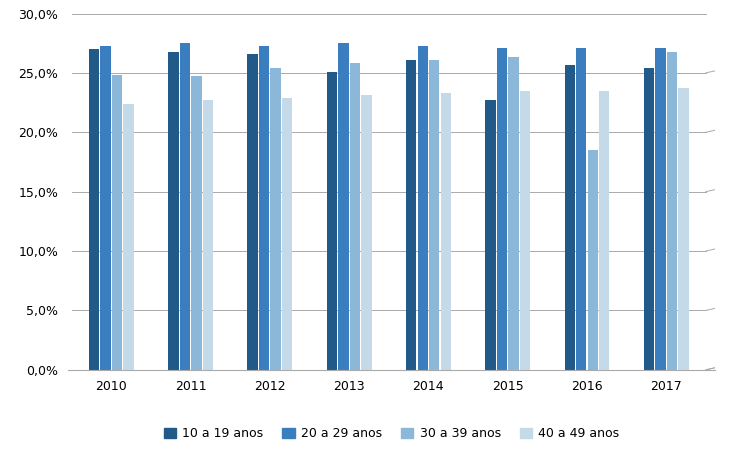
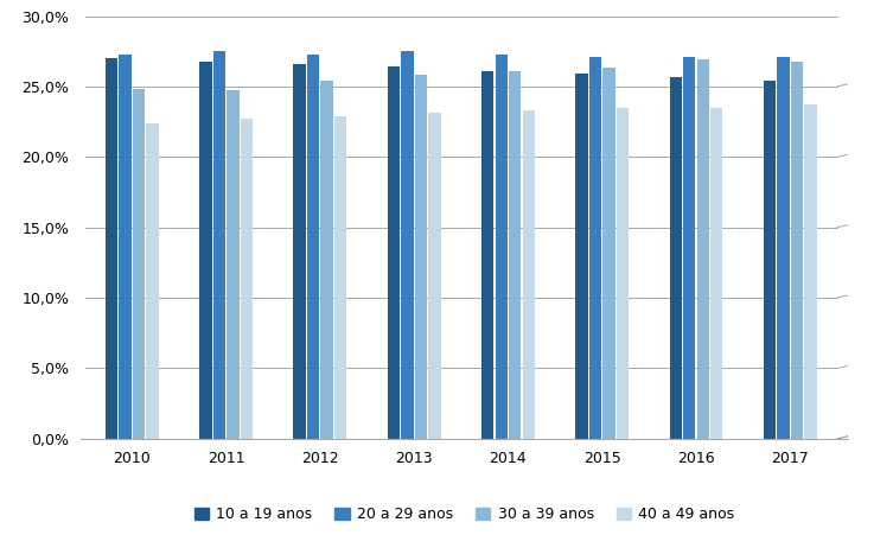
10 a 19 anos/2013: 25,1% -> 26,4%
10 a 19 anos/2015: 22,7% -> 25,9%
30 a 39 anos/2016: 18,5% -> 26,9%
